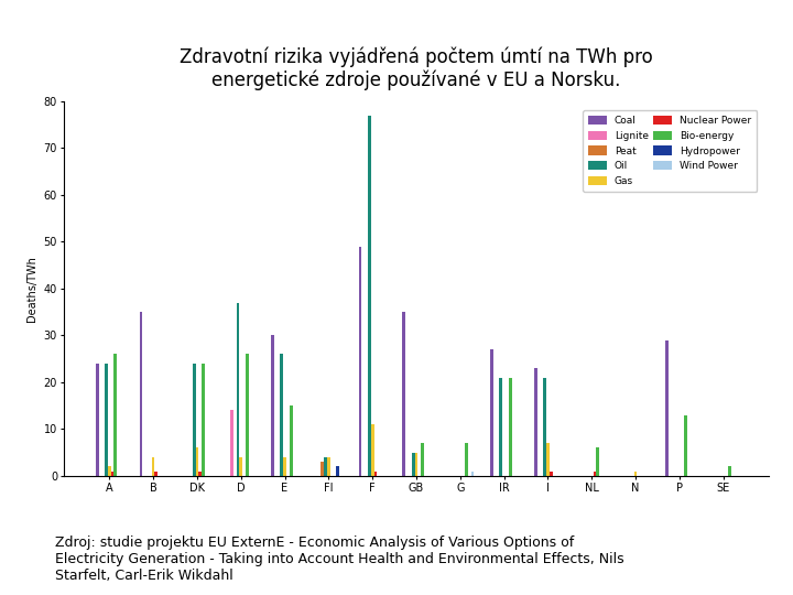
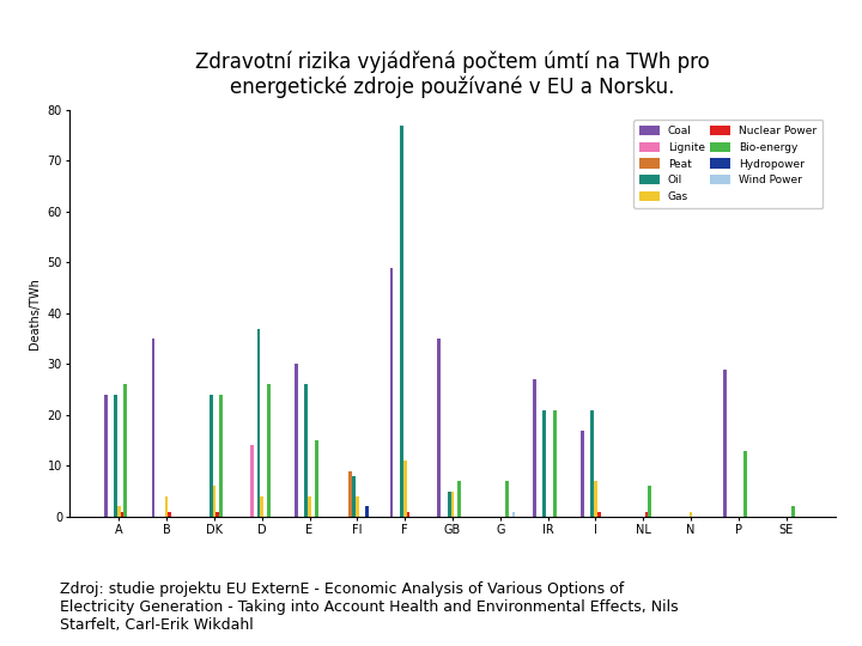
Peat/FI: 3 -> 9
Oil/FI: 4 -> 8
Coal/I: 23 -> 17
